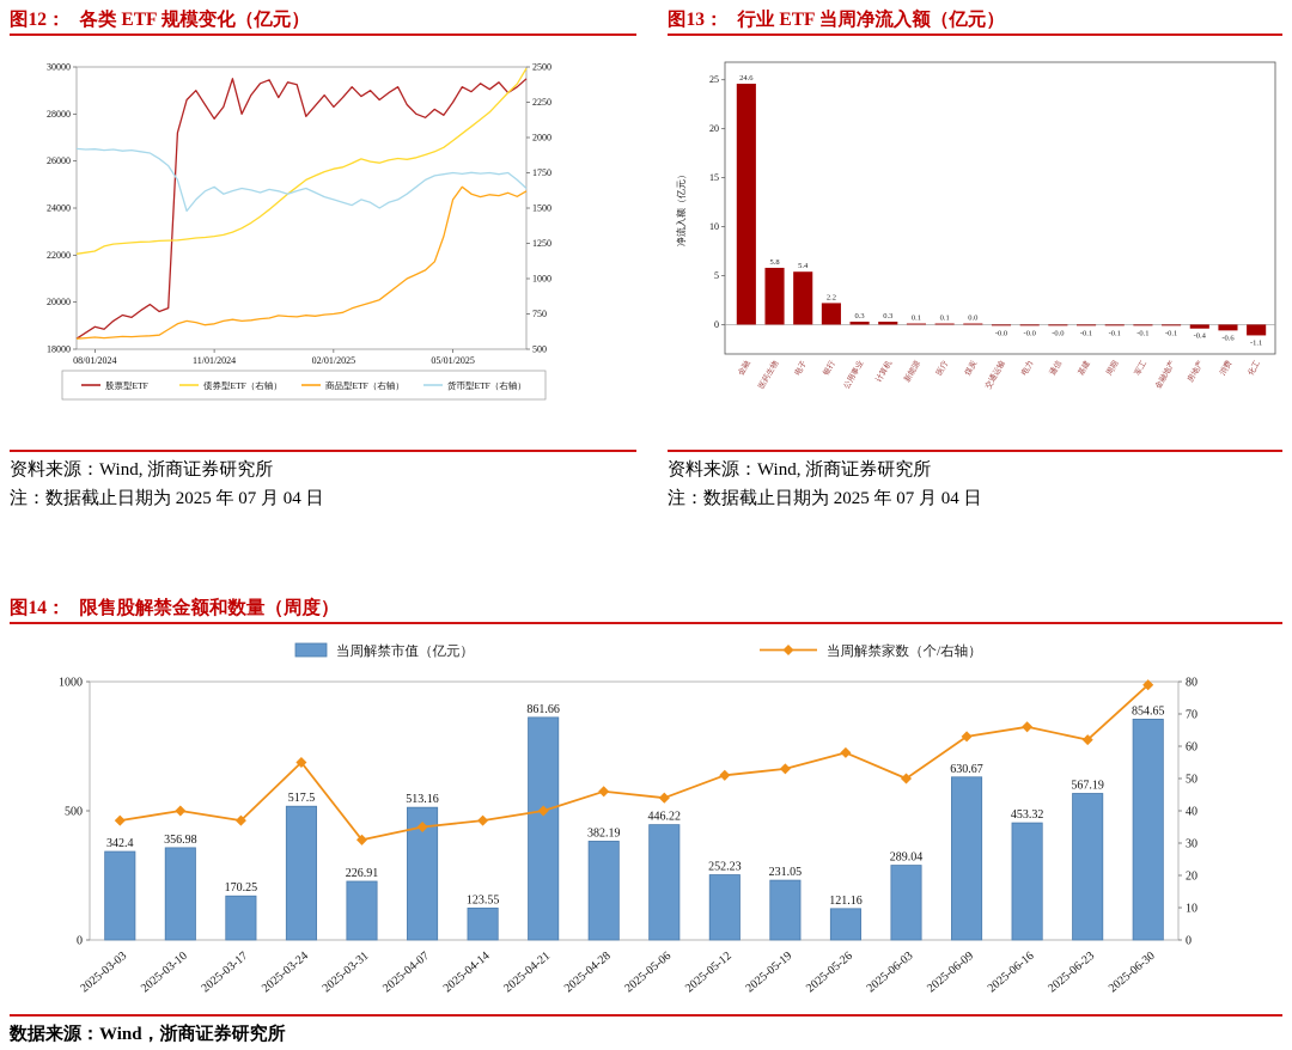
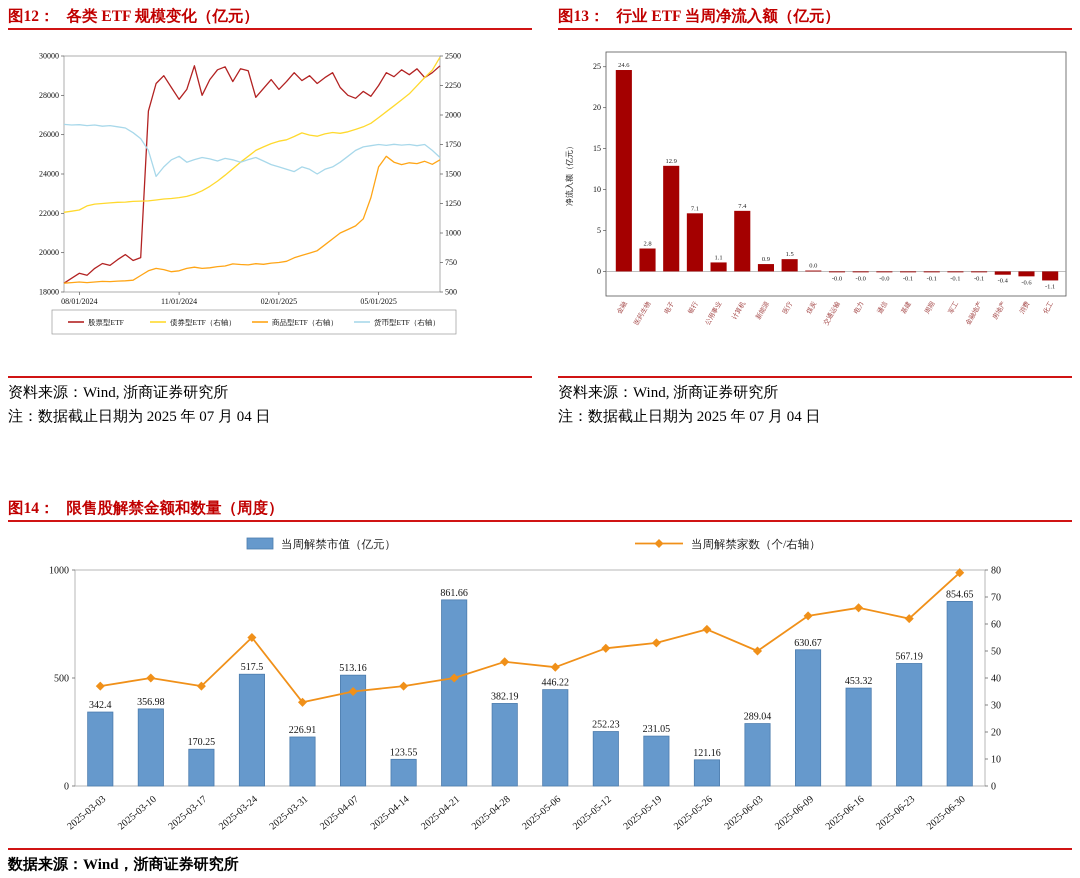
行业 ETF 当周净流入额（亿元）/医药生物: 5.8 -> 2.8
行业 ETF 当周净流入额（亿元）/电子: 5.4 -> 12.9
行业 ETF 当周净流入额（亿元）/银行: 2.2 -> 7.1
行业 ETF 当周净流入额（亿元）/公用事业: 0.3 -> 1.1
行业 ETF 当周净流入额（亿元）/计算机: 0.3 -> 7.4
行业 ETF 当周净流入额（亿元）/新能源: 0.1 -> 0.9
行业 ETF 当周净流入额（亿元）/医疗: 0.1 -> 1.5
